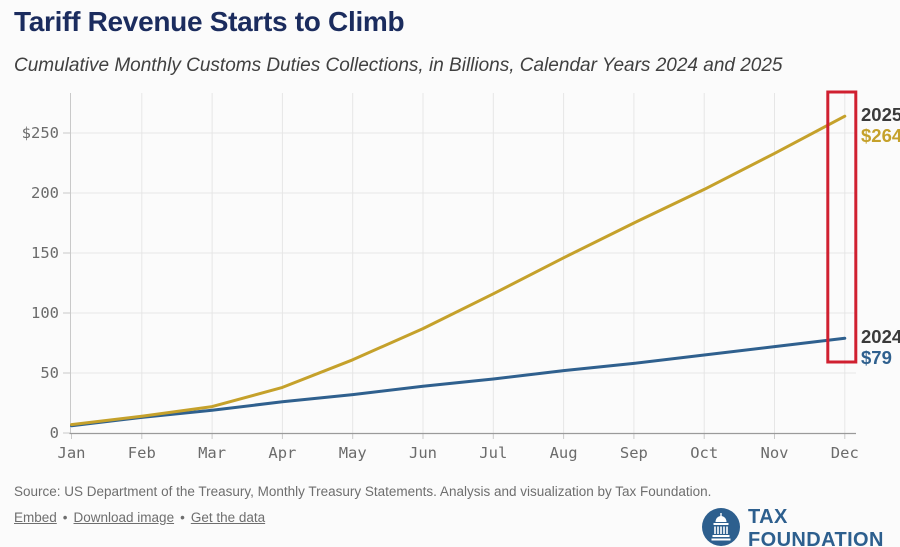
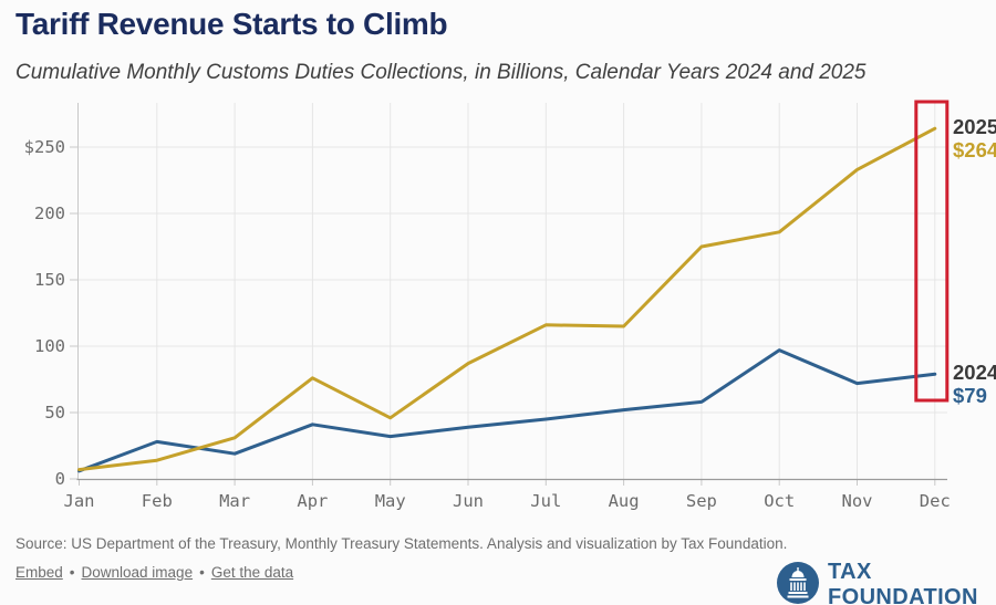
2024/Feb: $13 -> $28
2025/Mar: $22 -> $31
2025/Apr: $38 -> $76
2024/Apr: $26 -> $41
2025/May: $61 -> $46
2025/Aug: $146 -> $115
2025/Oct: $203 -> $186
2024/Oct: $65 -> $97
